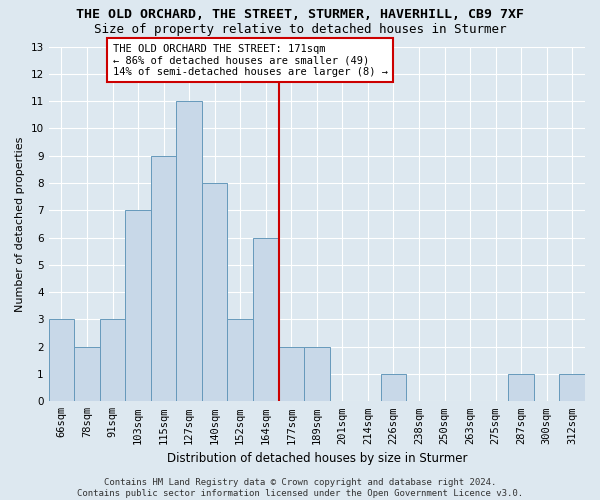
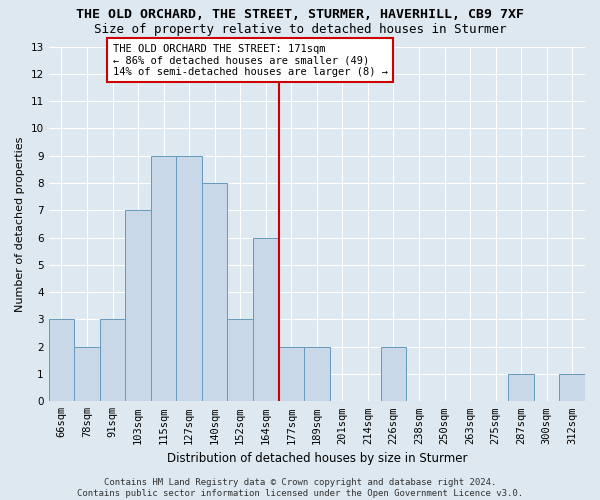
127sqm: 11 -> 9
226sqm: 1 -> 2
